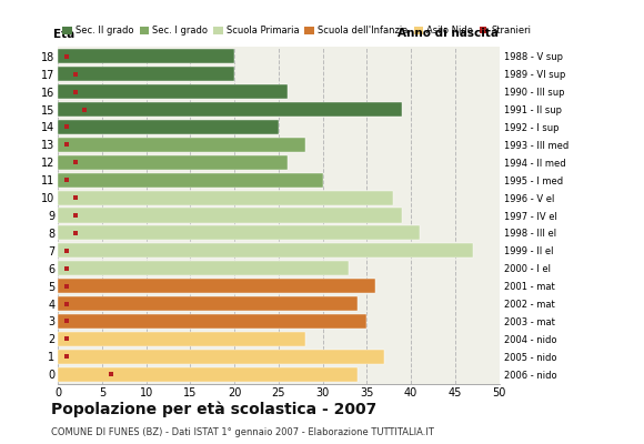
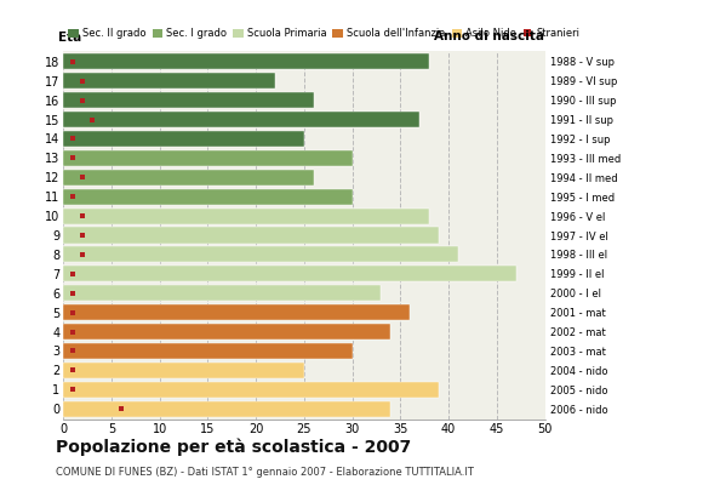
18: 20 -> 38
17: 20 -> 22
15: 39 -> 37
13: 28 -> 30
3: 35 -> 30
2: 28 -> 25
1: 37 -> 39
